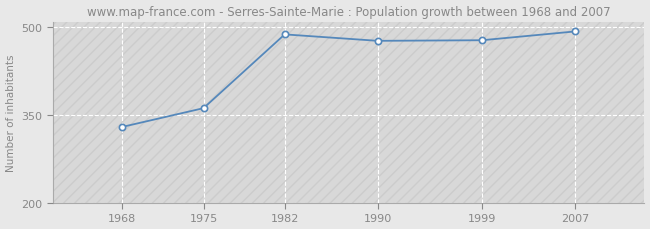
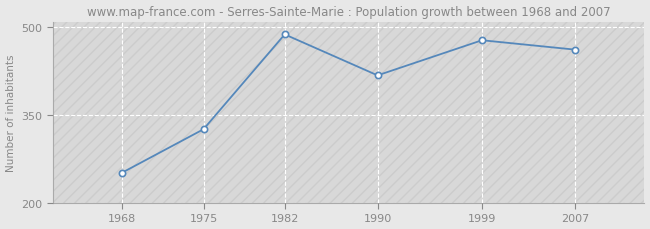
1968: 330 -> 252
1975: 362 -> 326
1990: 477 -> 418
2007: 493 -> 462
